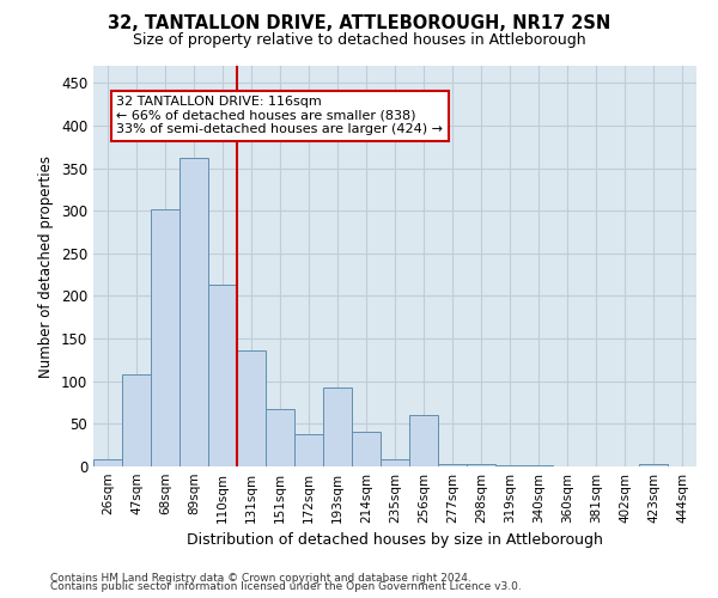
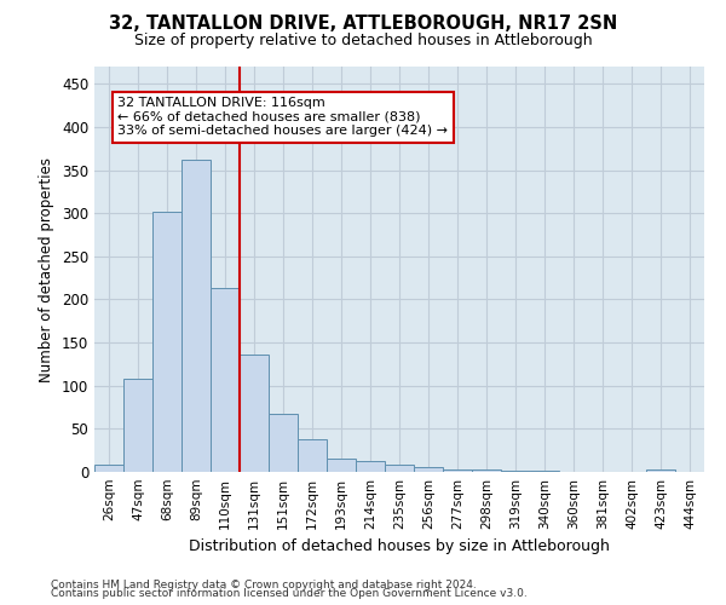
193sqm: 92 -> 15
214sqm: 40 -> 12
256sqm: 60 -> 6
